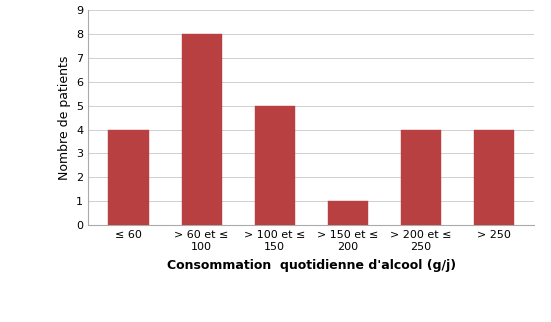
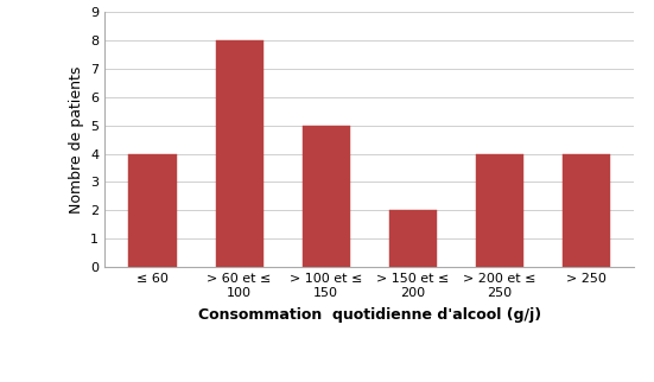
> 150 et ≤ 200: 1 -> 2
